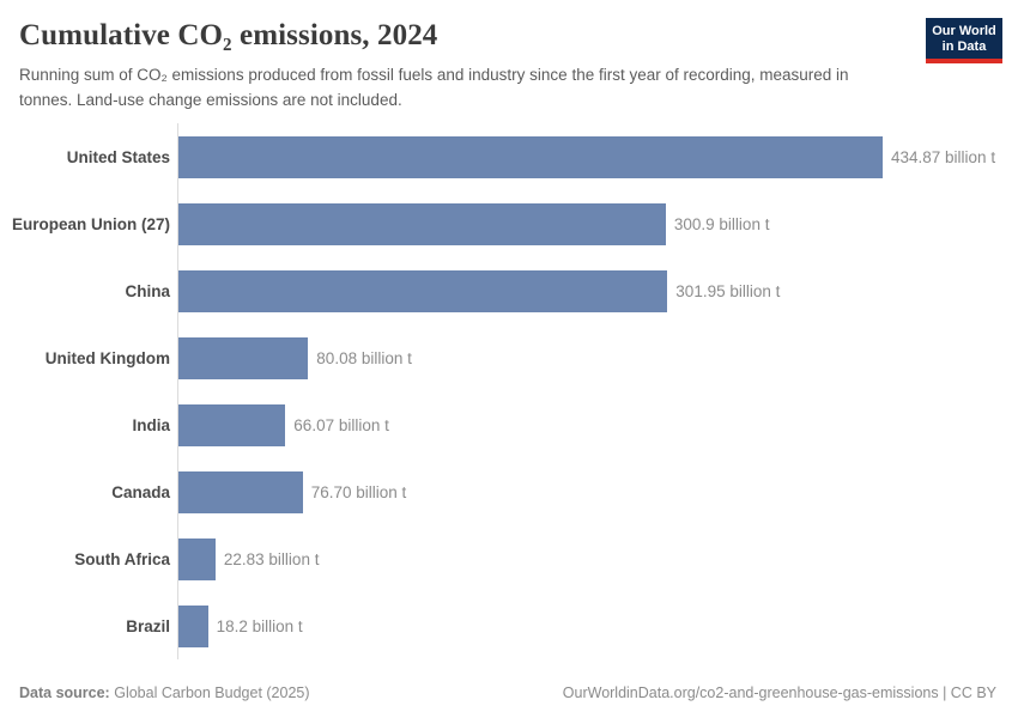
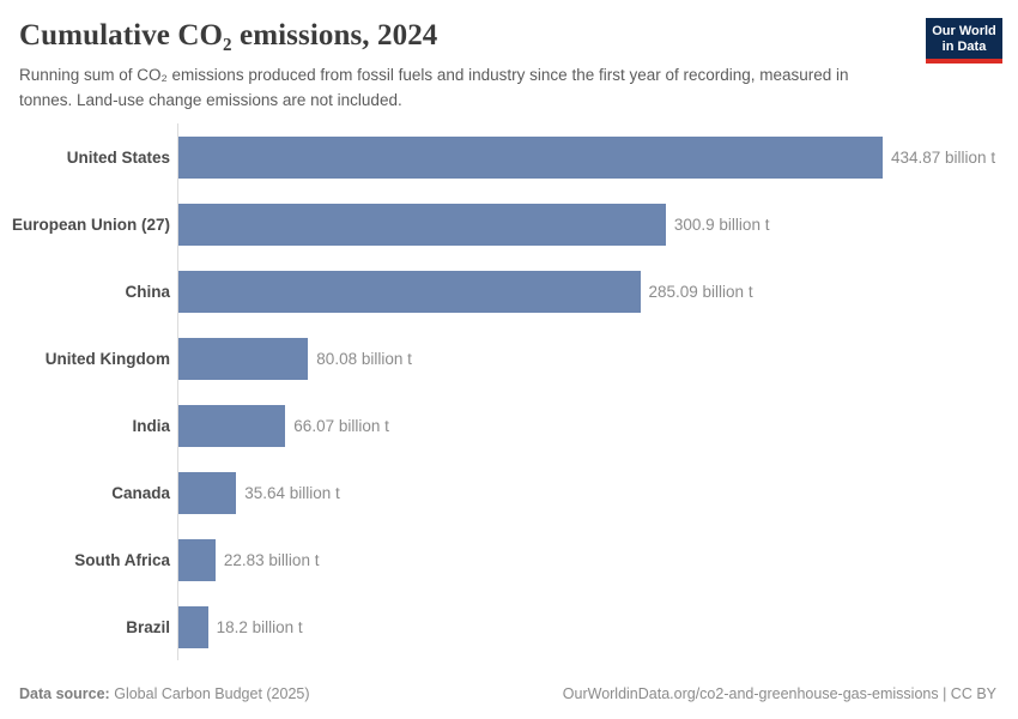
China: 301.95 -> 285.09
Canada: 76.70 -> 35.64
